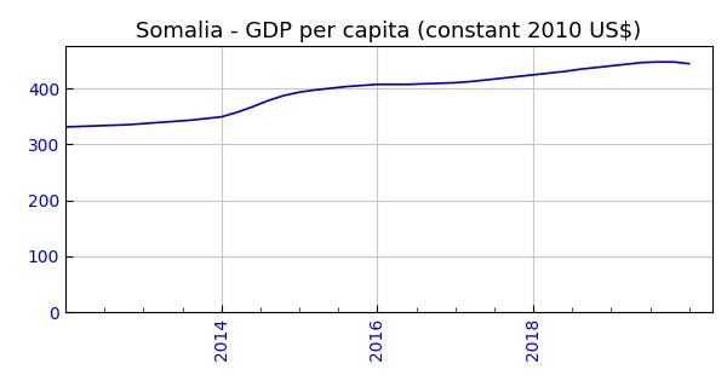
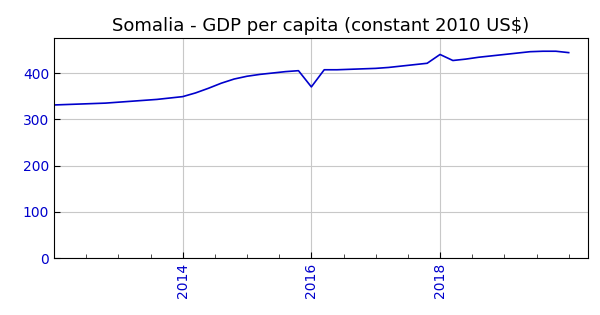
2016: 407 -> 370
2018: 424 -> 440
